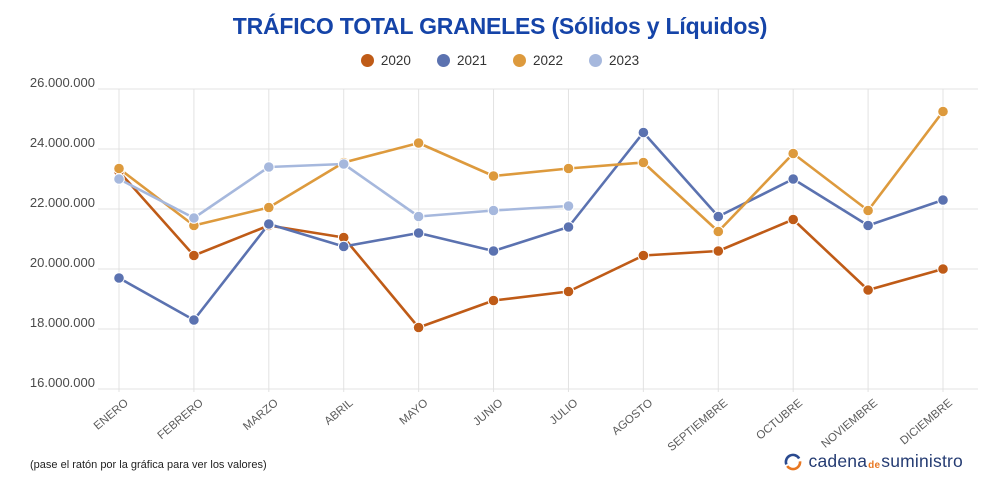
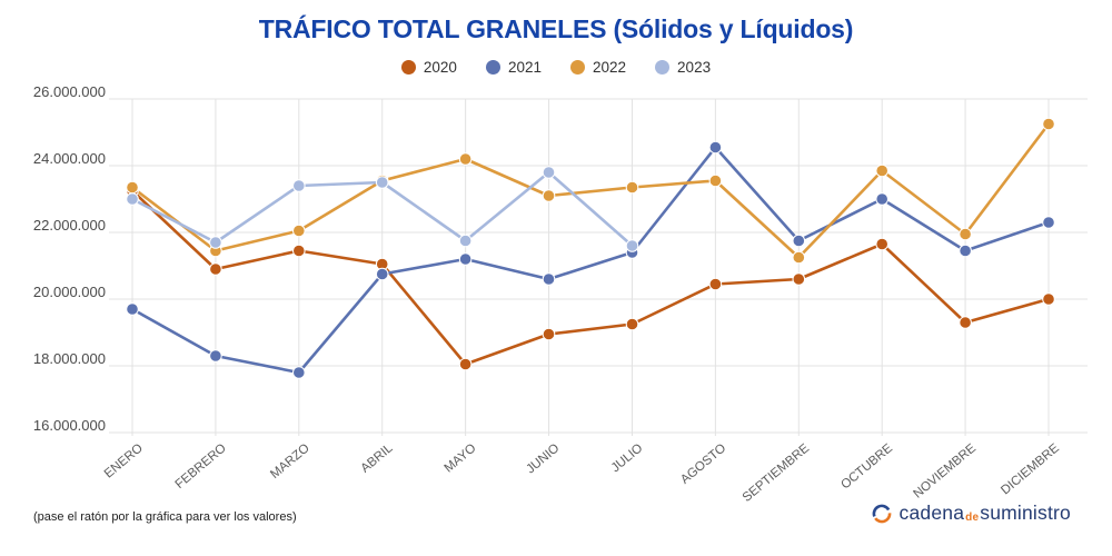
2020/FEBRERO: 20400000 -> 20900000
2021/MARZO: 21500000 -> 17800000
2023/JUNIO: 22000000 -> 23800000
2023/JULIO: 22100000 -> 21600000
